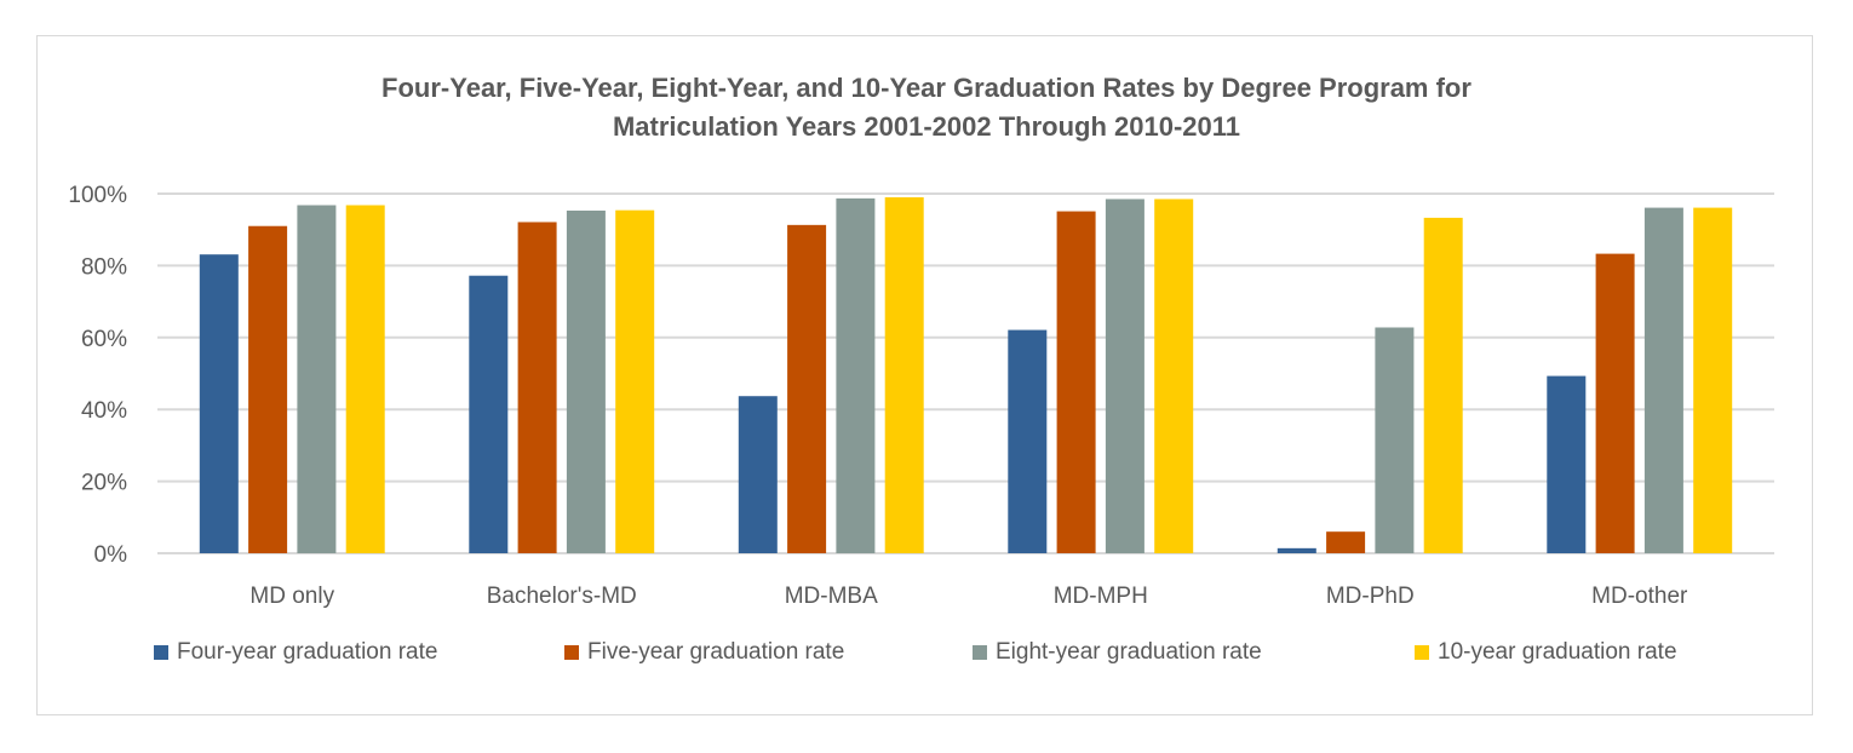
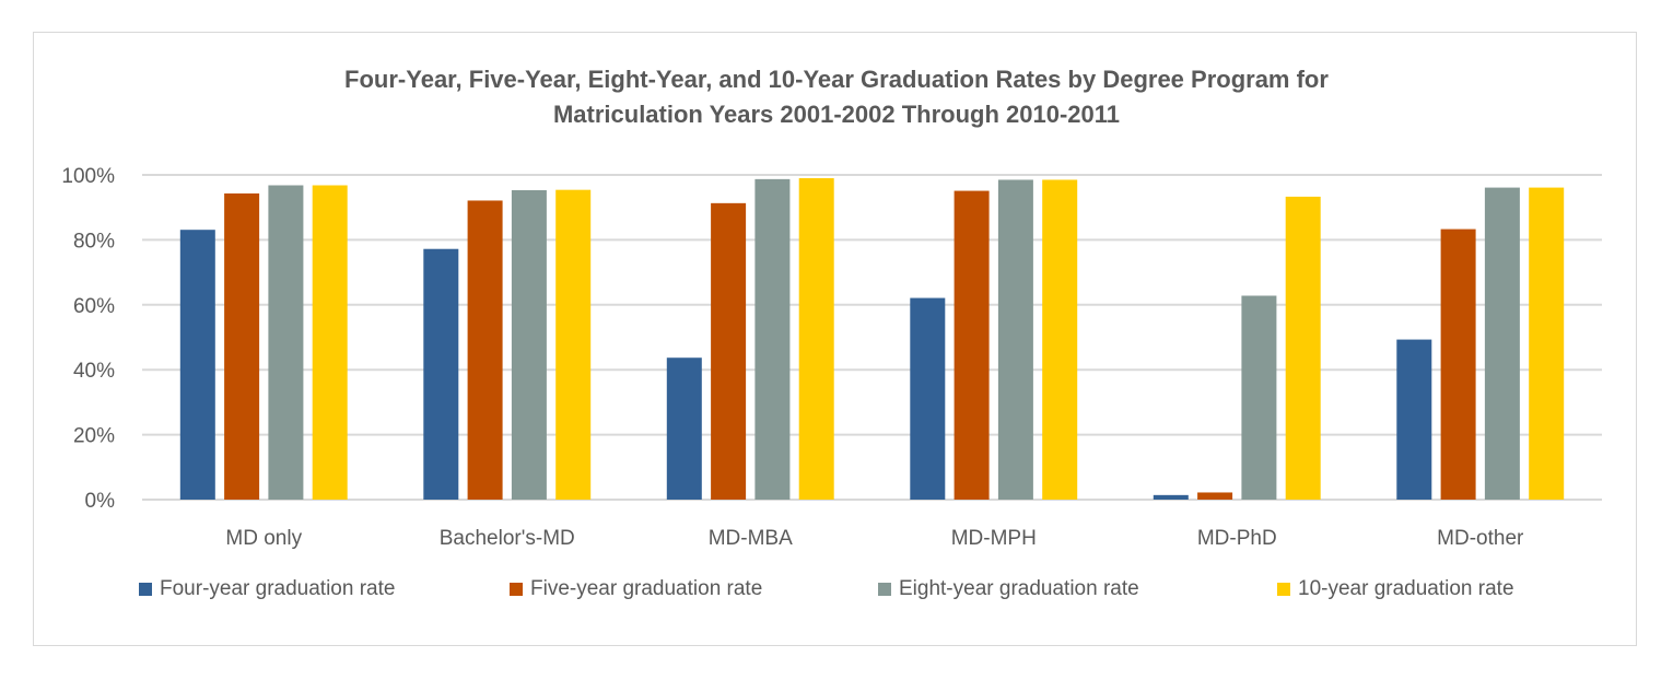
Five-year graduation rate/MD only: 91% -> 94%
Five-year graduation rate/MD-PhD: 6% -> 2%
